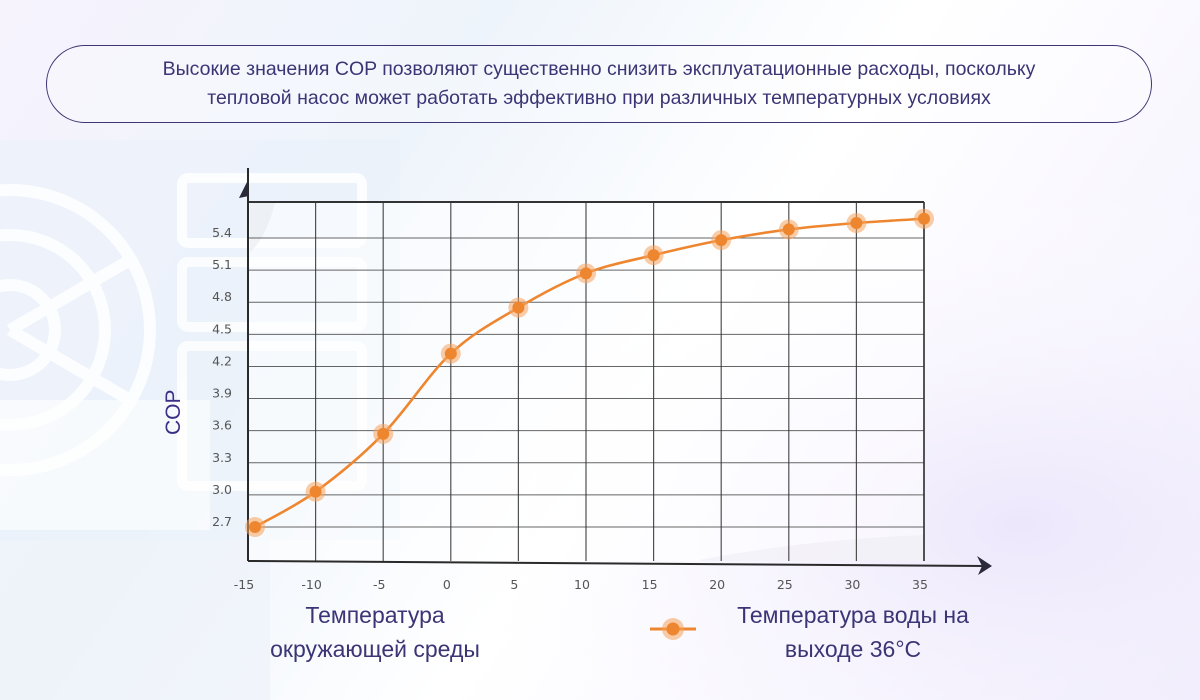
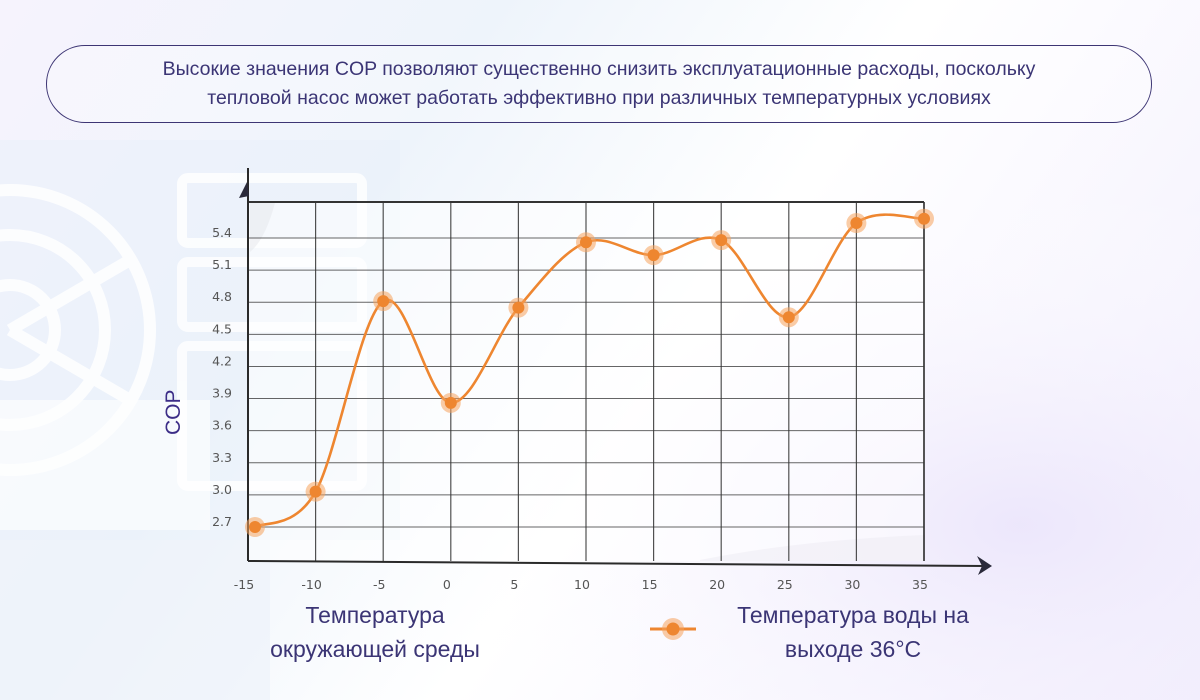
-5: 3.57 -> 4.81
0: 4.32 -> 3.86
10: 5.07 -> 5.36
25: 5.48 -> 4.66
